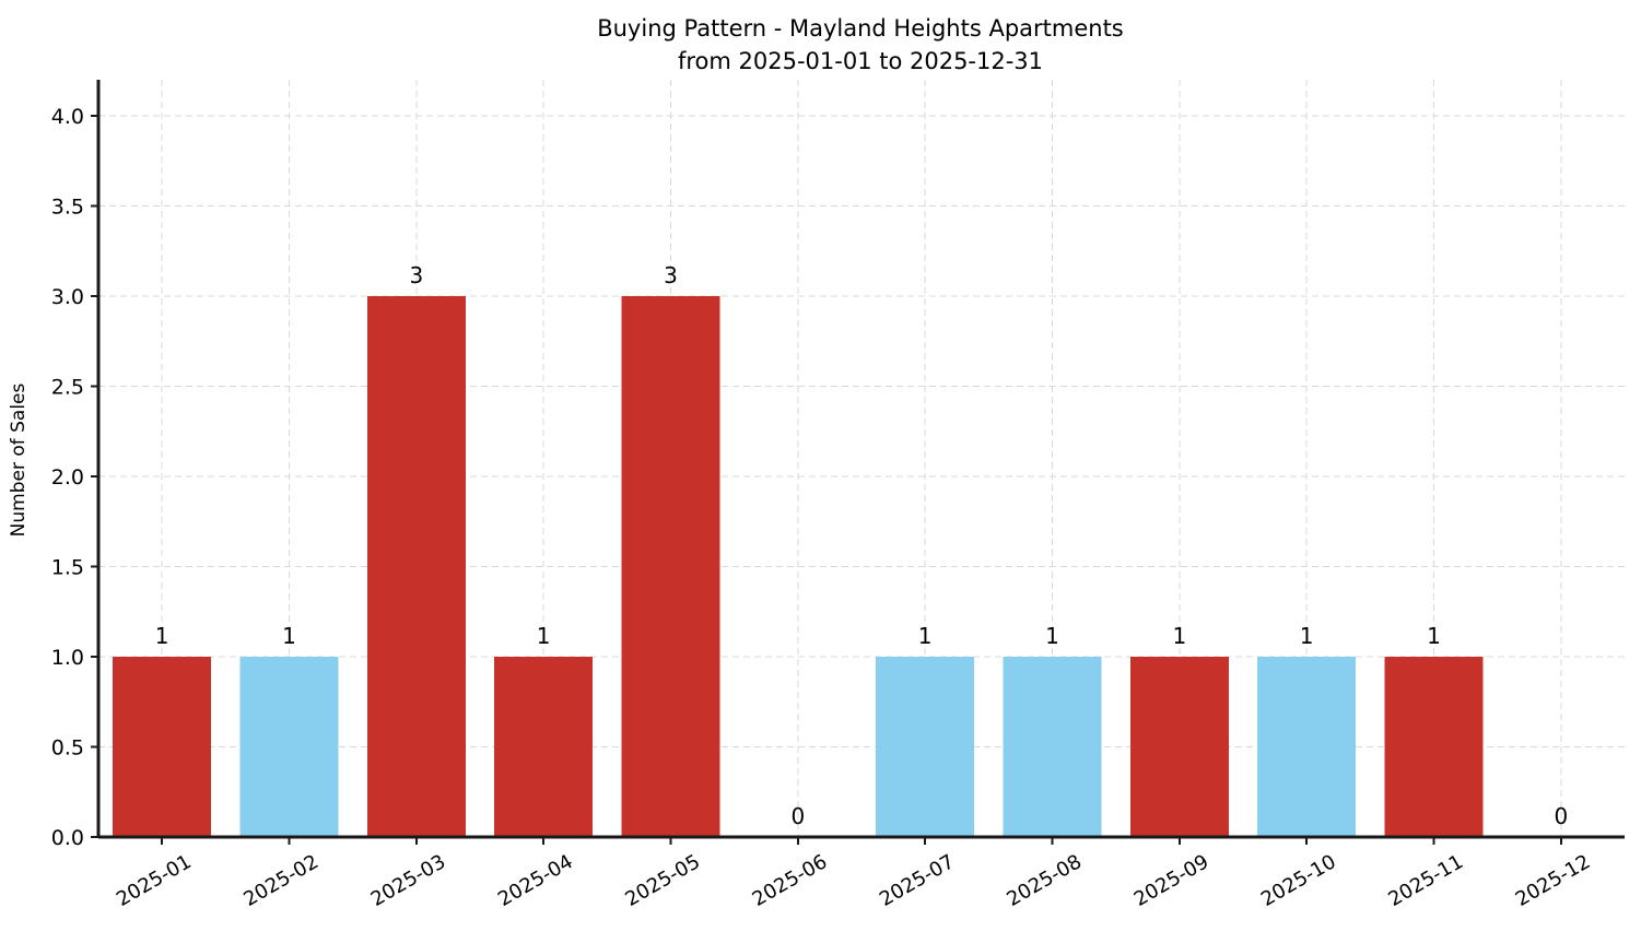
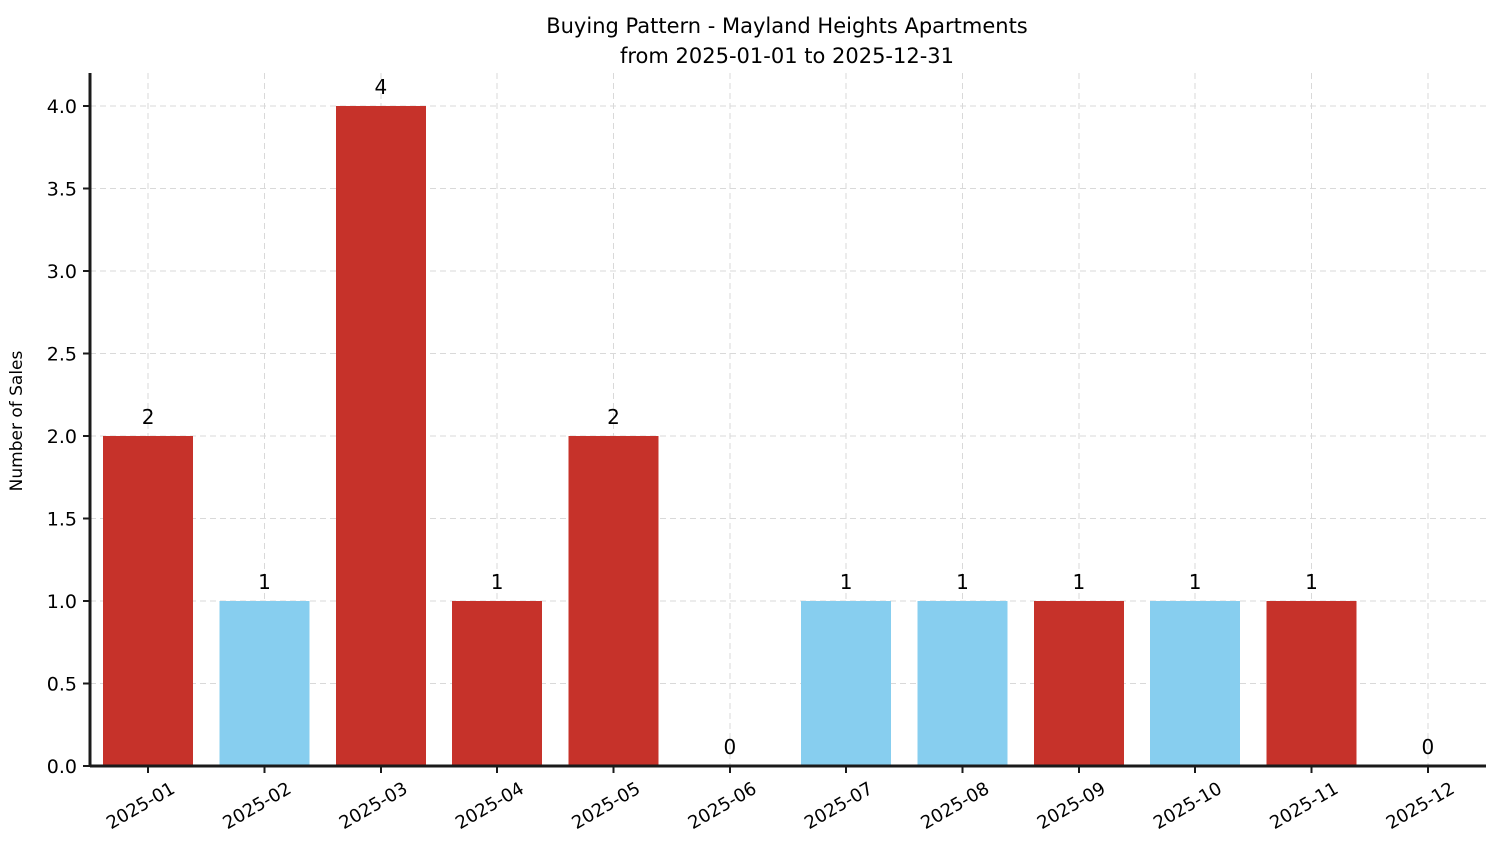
2025-01: 1 -> 2
2025-03: 3 -> 4
2025-05: 3 -> 2
